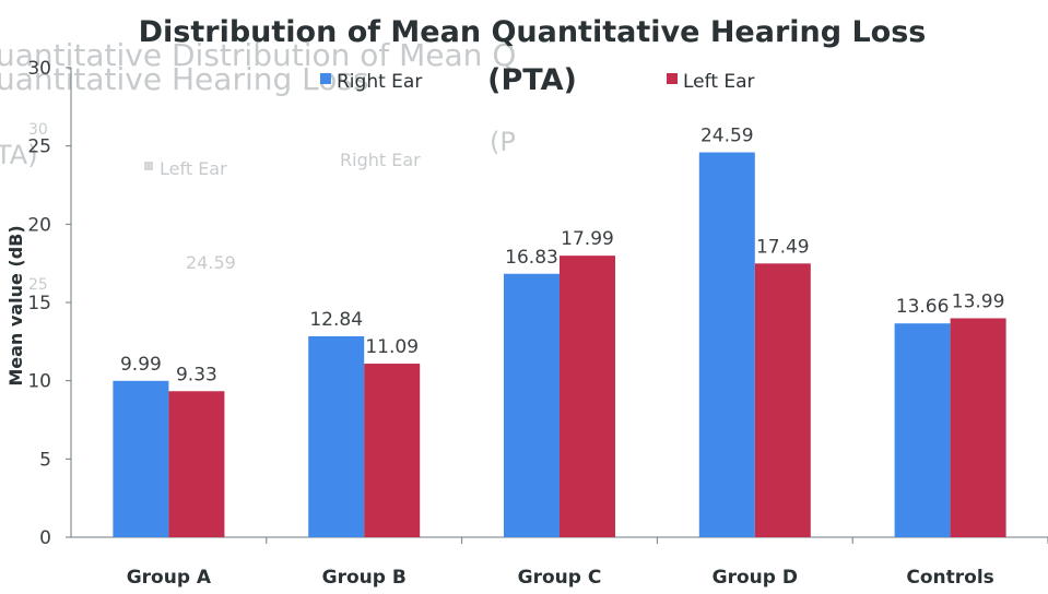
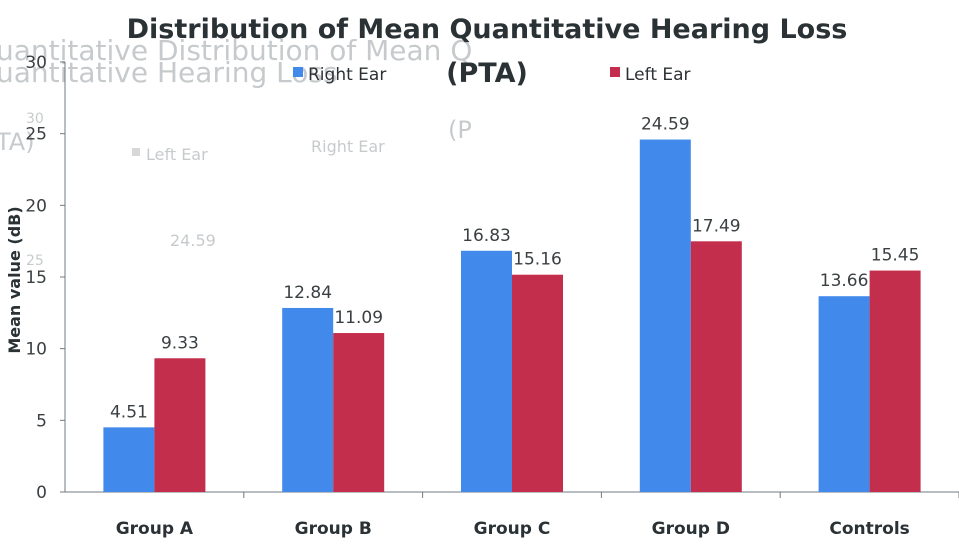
Right Ear/Group A: 9.99 -> 4.51
Left Ear/Group C: 17.99 -> 15.16
Left Ear/Controls: 13.99 -> 15.45
